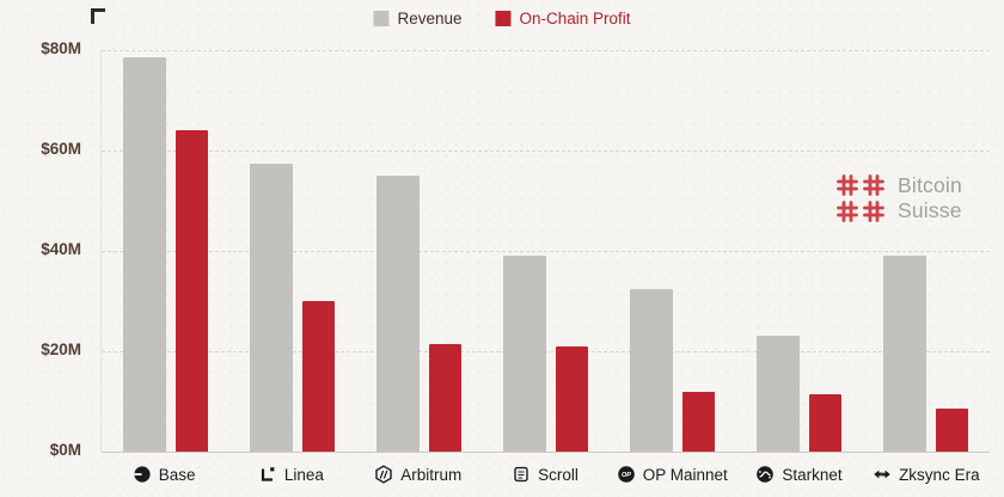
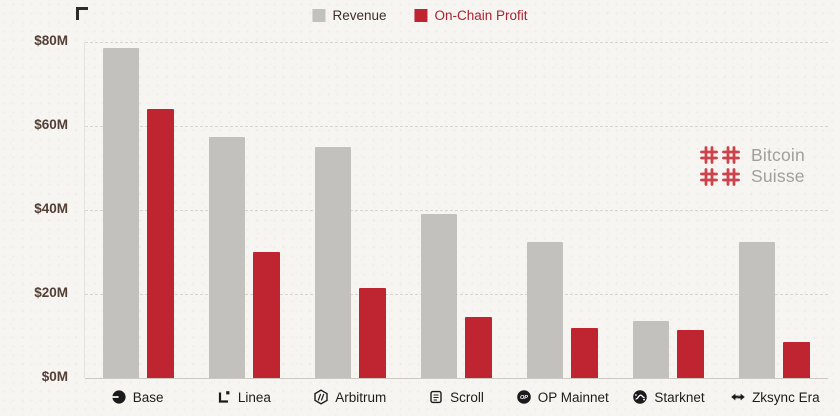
On-Chain Profit/Scroll: $21M -> $14M
Revenue/Starknet: $23M -> $14M
Revenue/Zksync Era: $39M -> $32M
